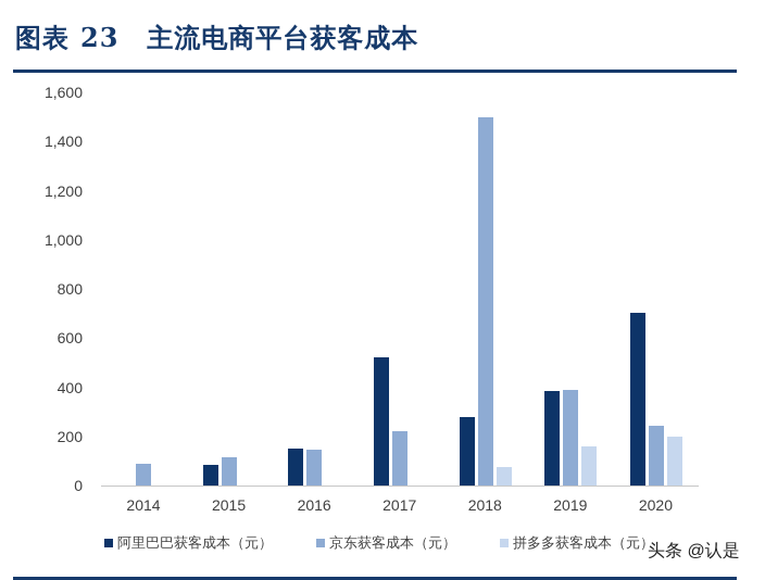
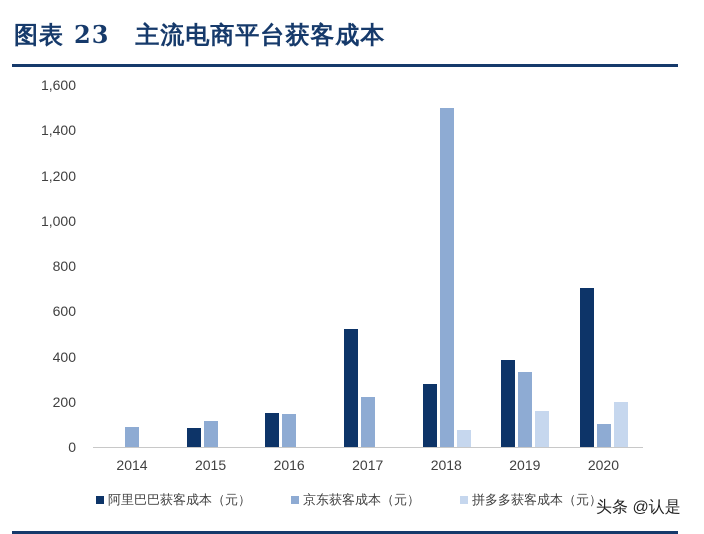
京东获客成本（元）/2019: 390 -> 330
京东获客成本（元）/2020: 240 -> 100
